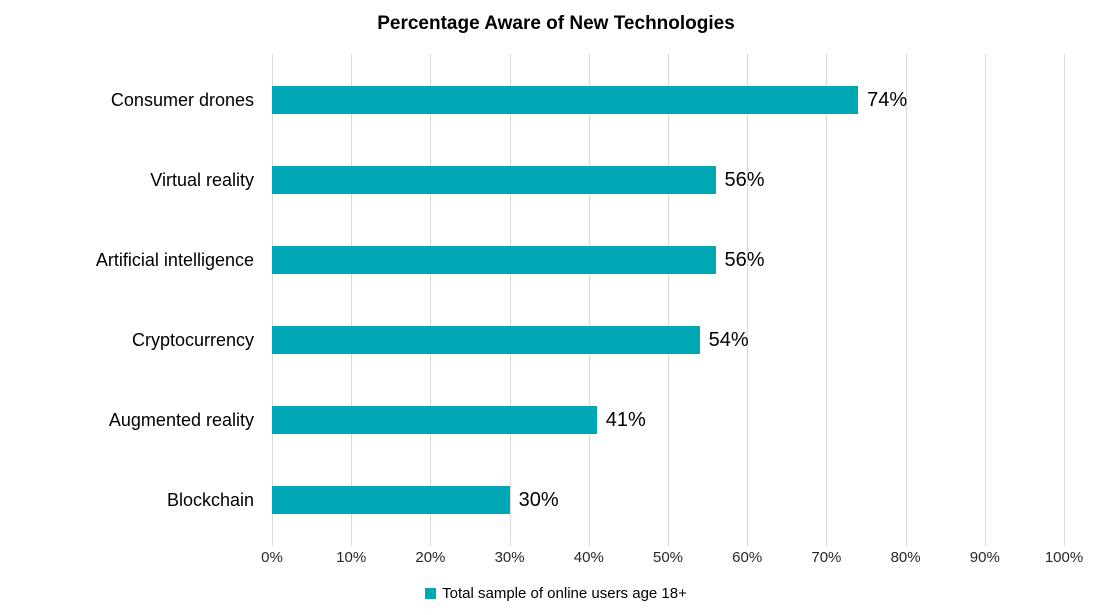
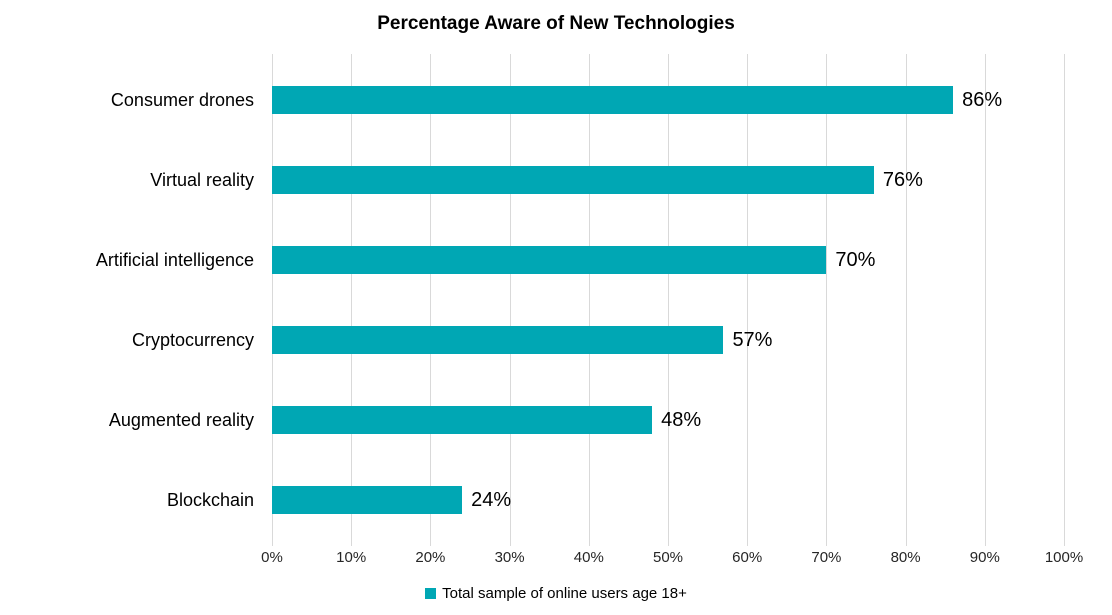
Consumer drones: 74% -> 86%
Virtual reality: 56% -> 76%
Artificial intelligence: 56% -> 70%
Cryptocurrency: 54% -> 57%
Augmented reality: 41% -> 48%
Blockchain: 30% -> 24%
